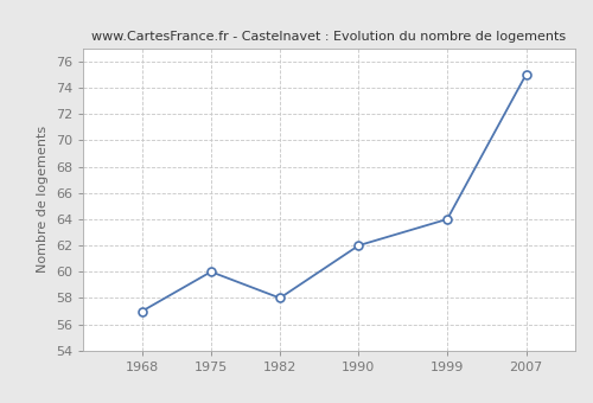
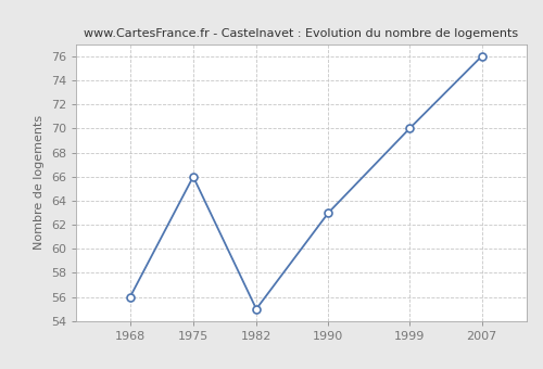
1968: 57 -> 56
1975: 60 -> 66
1982: 58 -> 55
1990: 62 -> 63
1999: 64 -> 70
2007: 75 -> 76
